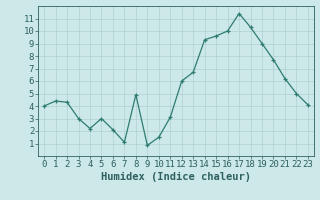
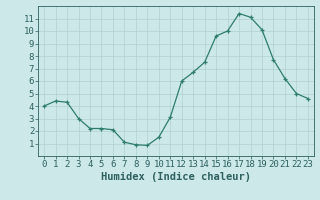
5: 3.0 -> 2.2
8: 4.9 -> 0.9
14: 9.3 -> 7.5
18: 10.3 -> 11.1
19: 9.0 -> 10.1
23: 4.1 -> 4.6
